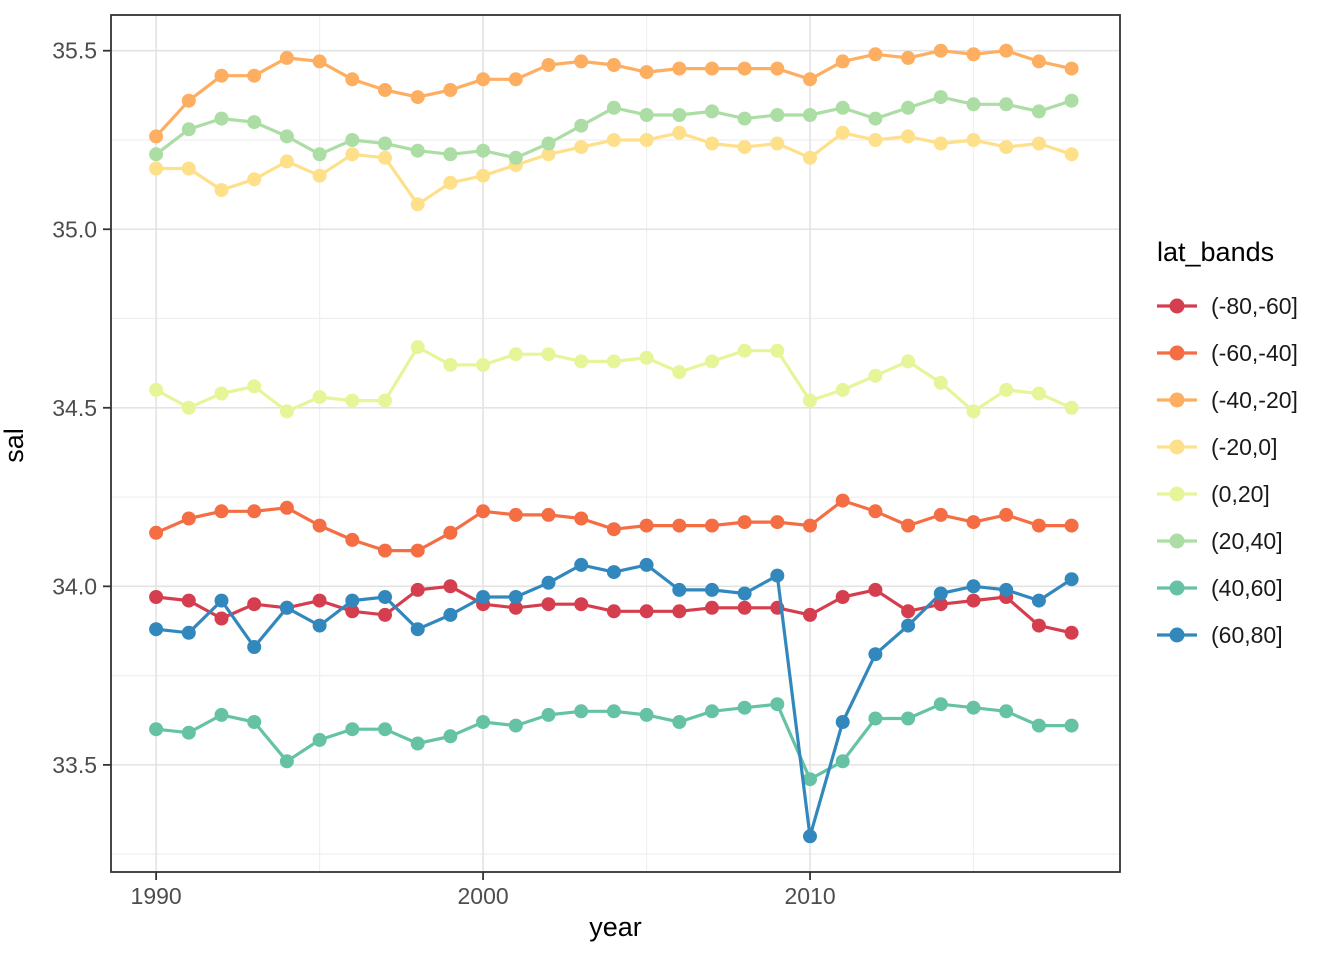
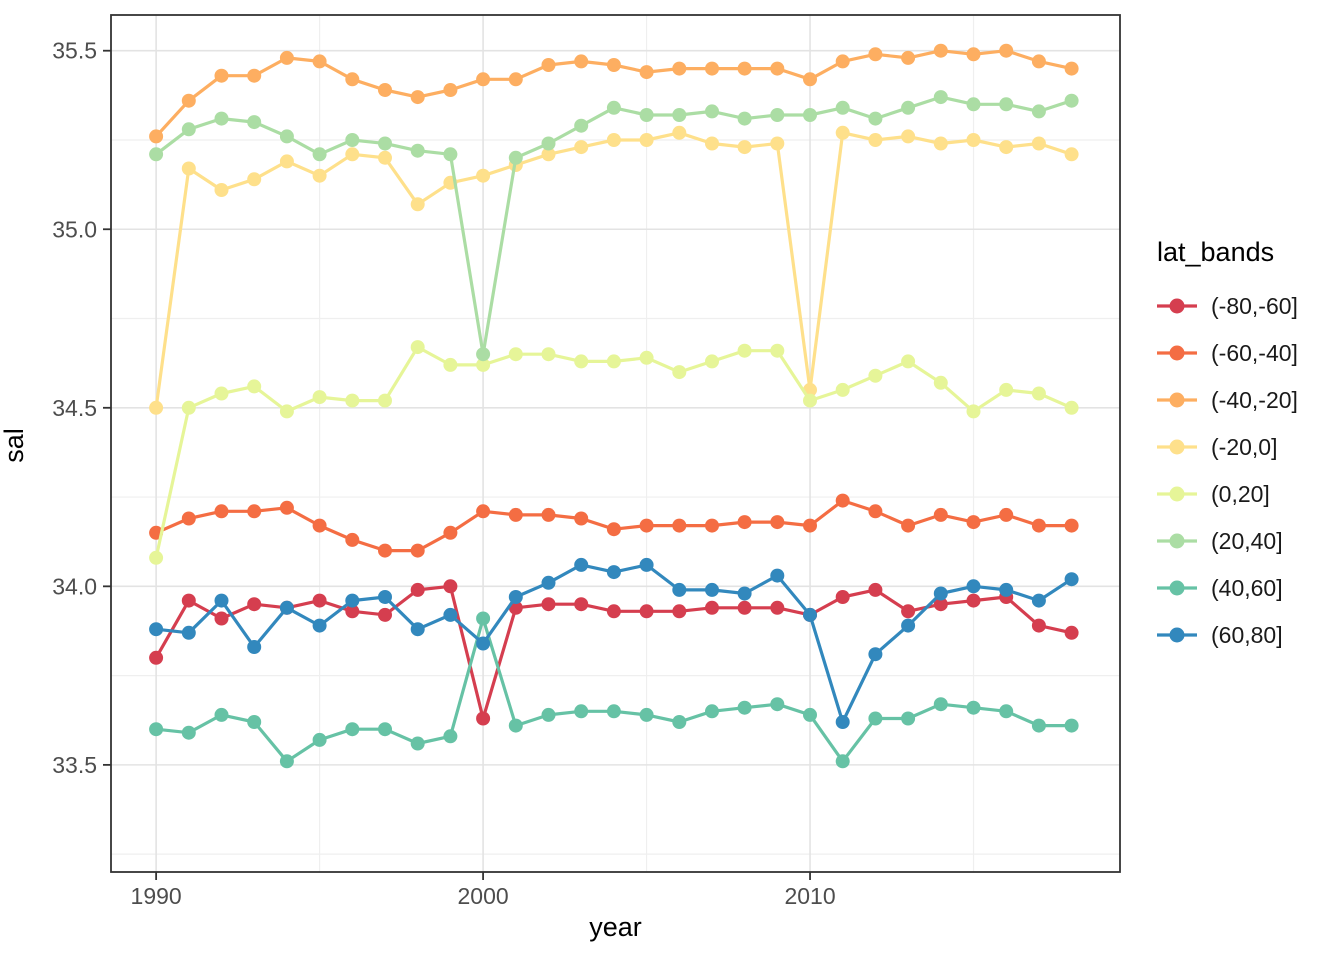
(-80,-60]/1990: 33.97 -> 33.80
(-20,0]/1990: 35.17 -> 34.50
(0,20]/1990: 34.55 -> 34.08
(-80,-60]/2000: 33.95 -> 33.63
(20,40]/2000: 35.22 -> 34.65
(40,60]/2000: 33.62 -> 33.91
(60,80]/2000: 33.97 -> 33.84
(-20,0]/2010: 35.20 -> 34.55
(40,60]/2010: 33.46 -> 33.64
(60,80]/2010: 33.30 -> 33.92
